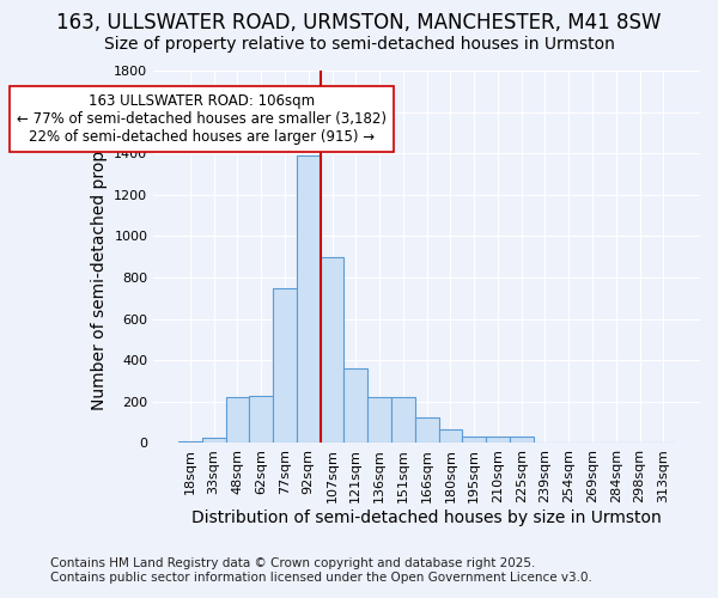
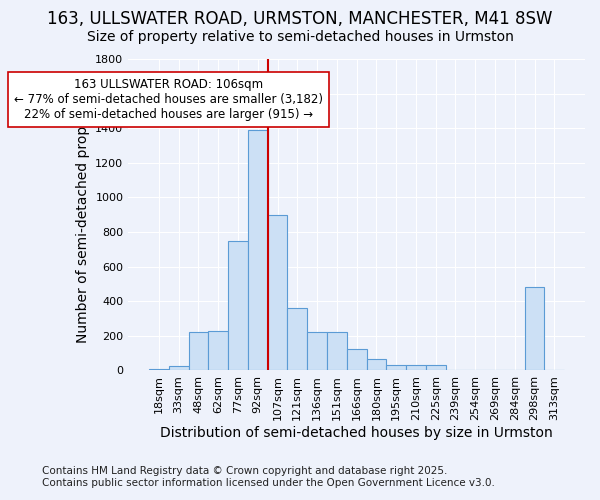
298sqm: 0 -> 480
